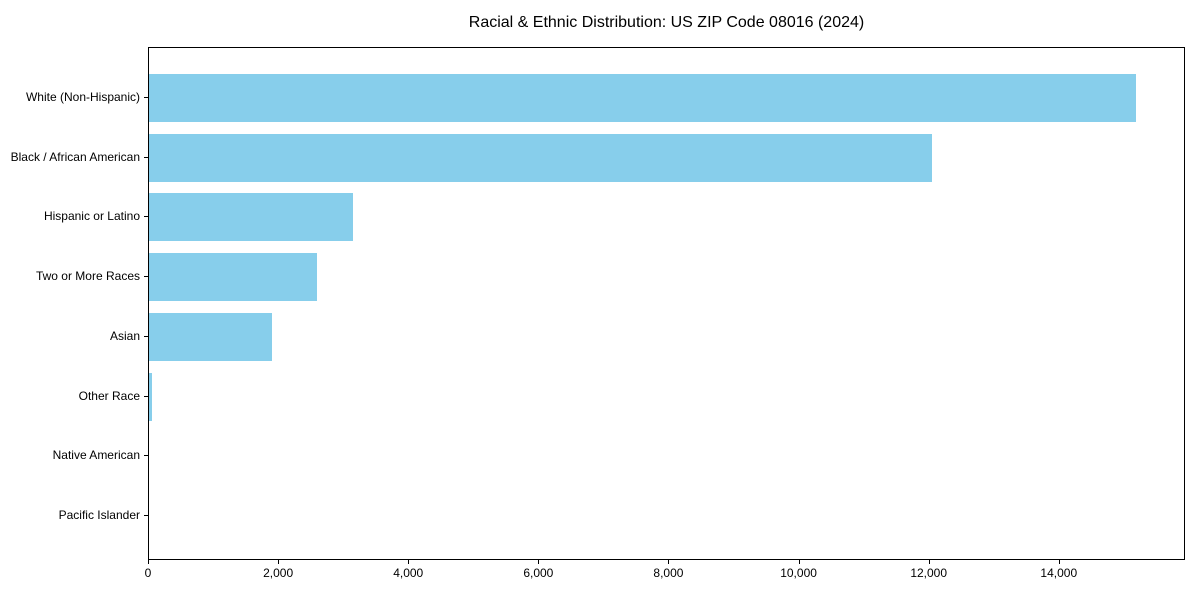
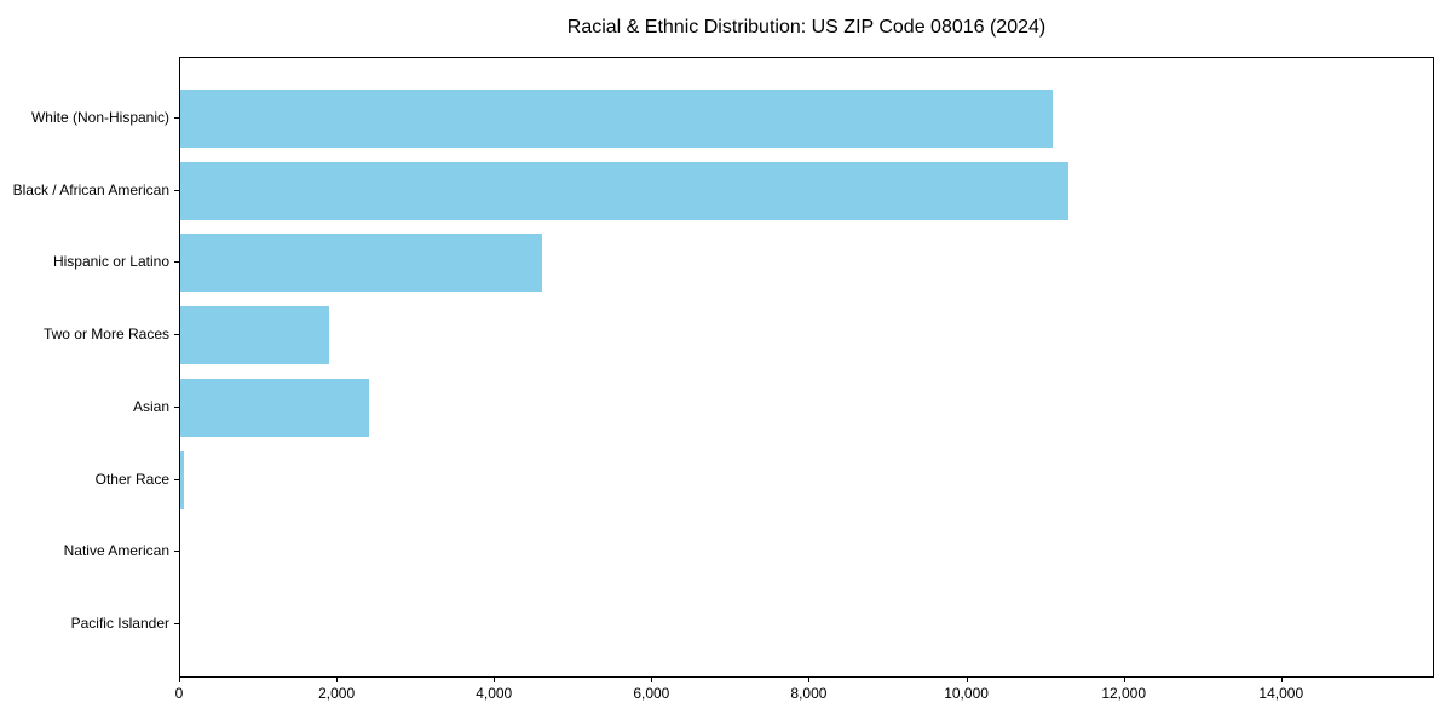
White (Non-Hispanic): 15200 -> 11100
Black / African American: 12100 -> 11300
Hispanic or Latino: 3100 -> 4600
Two or More Races: 2600 -> 1900
Asian: 1900 -> 2400
